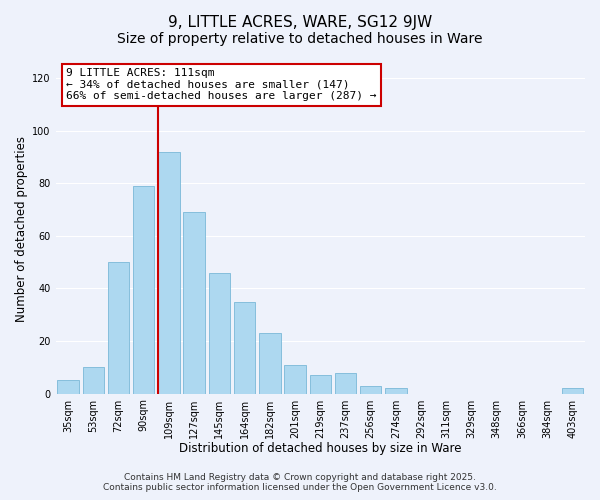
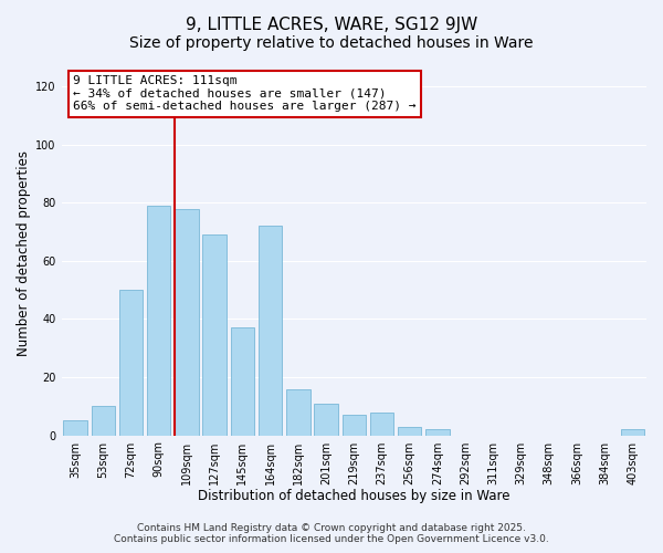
109sqm: 92 -> 78
145sqm: 46 -> 37
164sqm: 35 -> 72
182sqm: 23 -> 16
